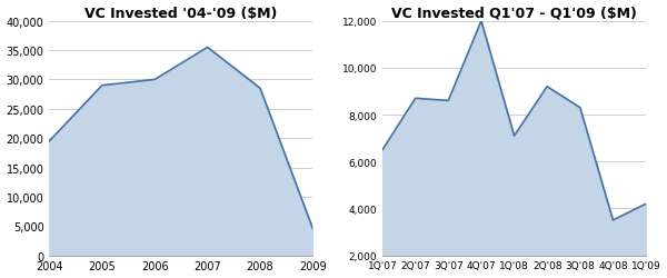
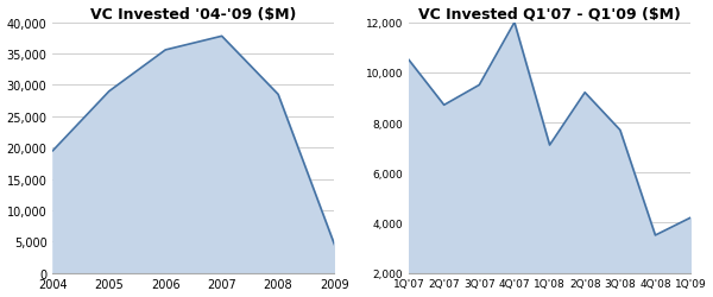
VC Invested '04-'09 ($M)/2006: 30,000 -> 35,600
VC Invested '04-'09 ($M)/2007: 35,500 -> 37,800
VC Invested Q1'07 - Q1'09 ($M)/1Q'07: 6,500 -> 10,500
VC Invested Q1'07 - Q1'09 ($M)/3Q'07: 8,600 -> 9,500
VC Invested Q1'07 - Q1'09 ($M)/3Q'08: 8,300 -> 7,700
